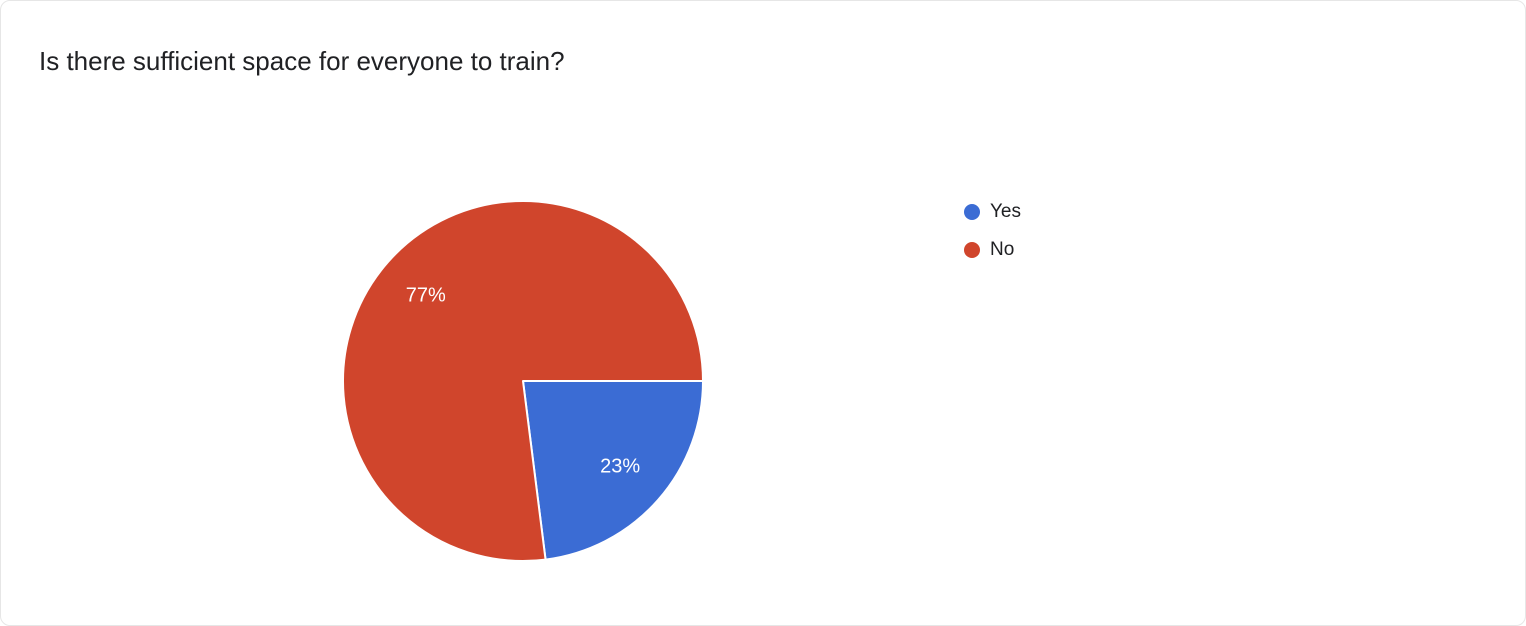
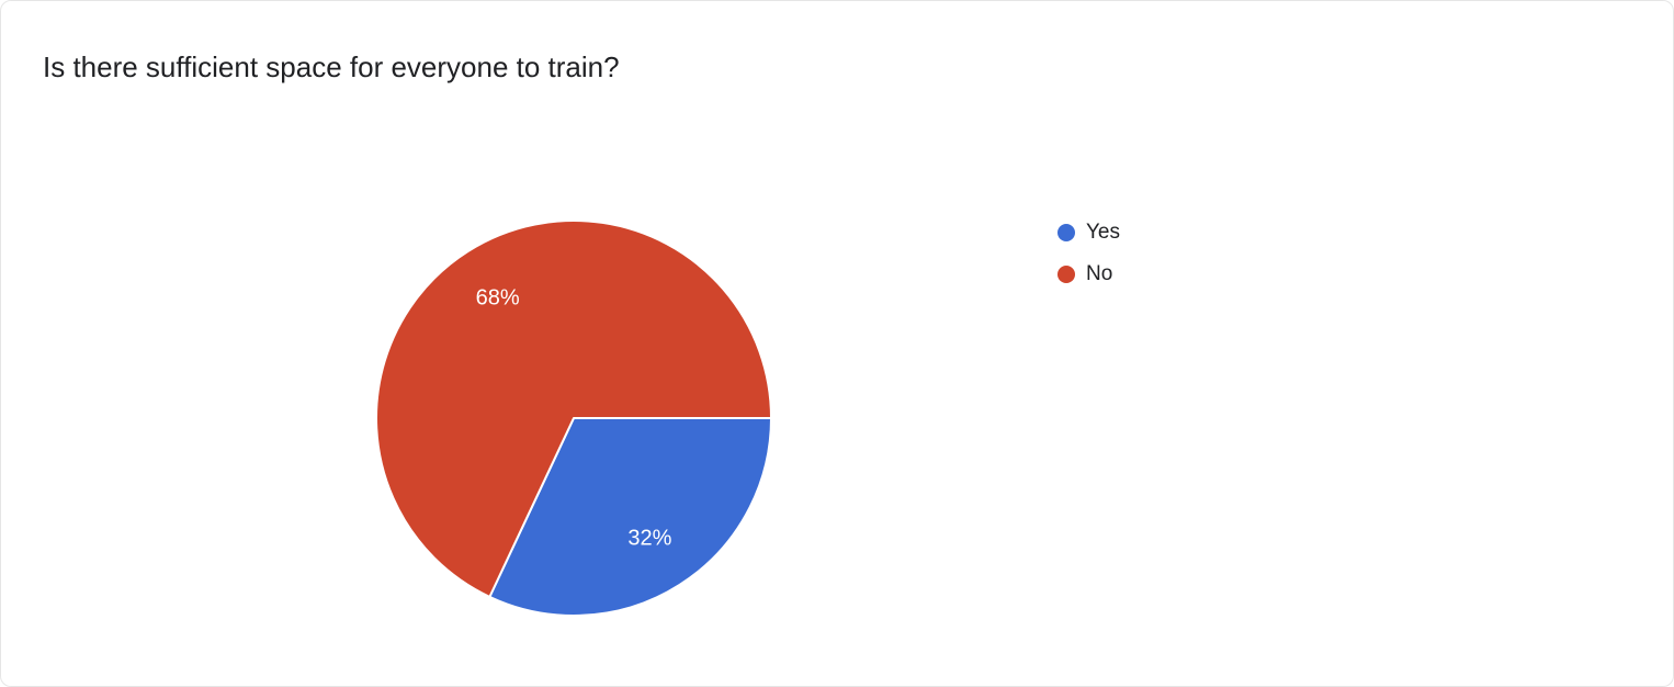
Yes: 23% -> 32%
No: 77% -> 68%
